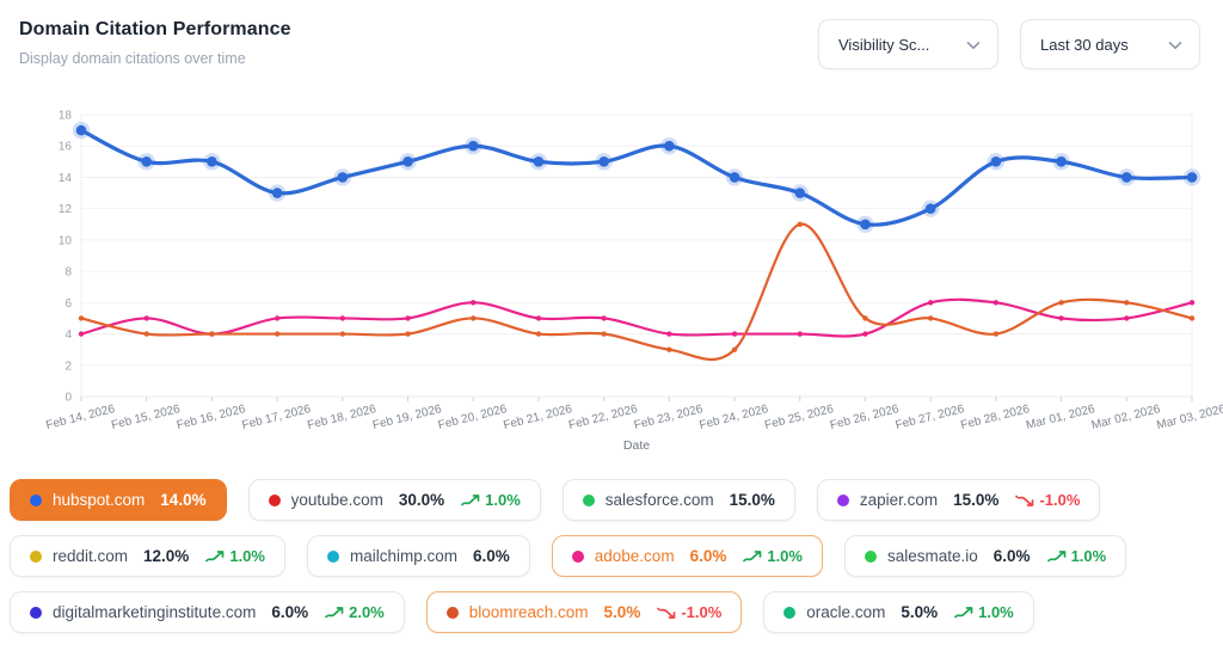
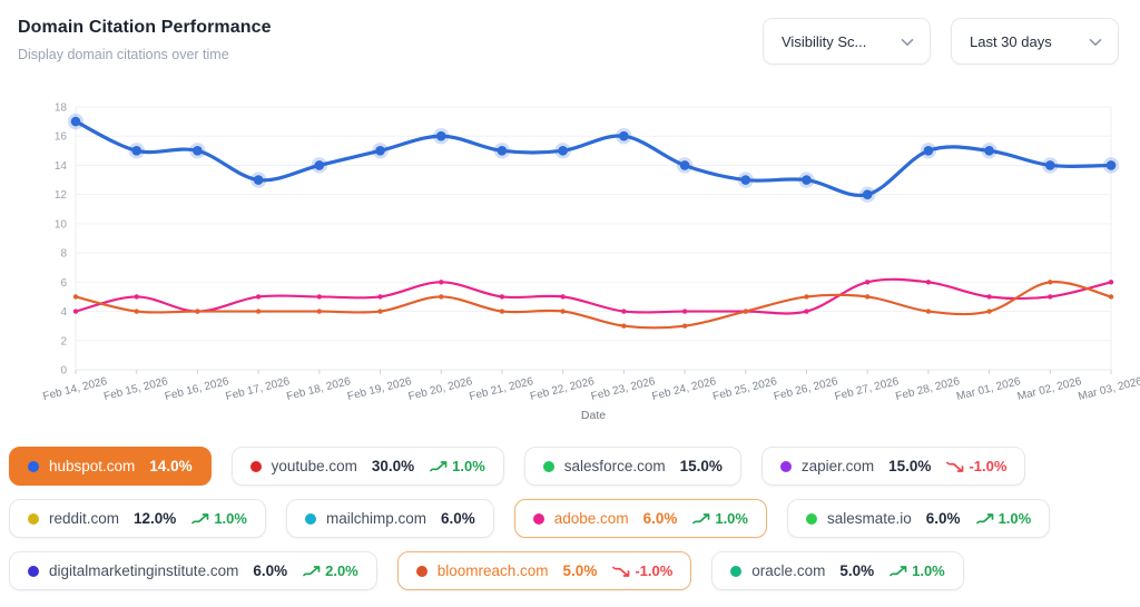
bloomreach.com/Feb 25, 2026: 11 -> 4
hubspot.com/Feb 26, 2026: 11 -> 13
bloomreach.com/Mar 01, 2026: 6 -> 4
